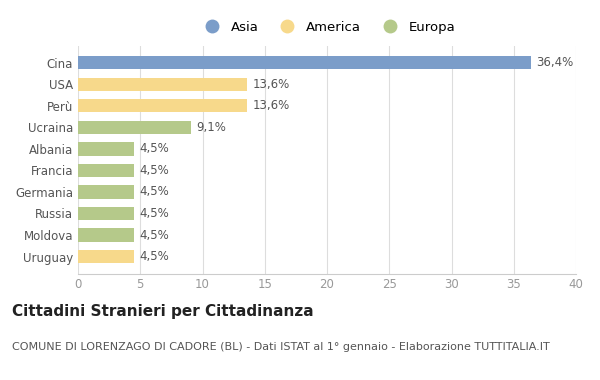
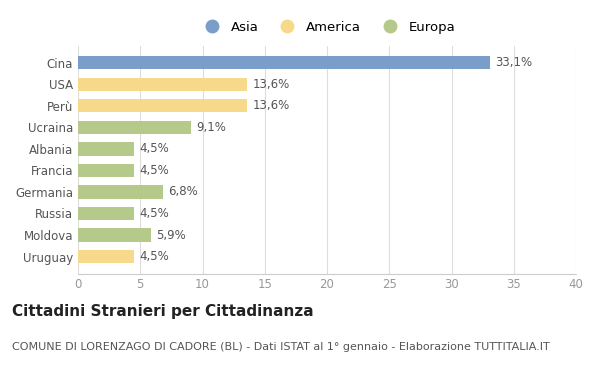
Cina: 36,4% -> 33,1%
Germania: 4,5% -> 6,8%
Moldova: 4,5% -> 5,9%
